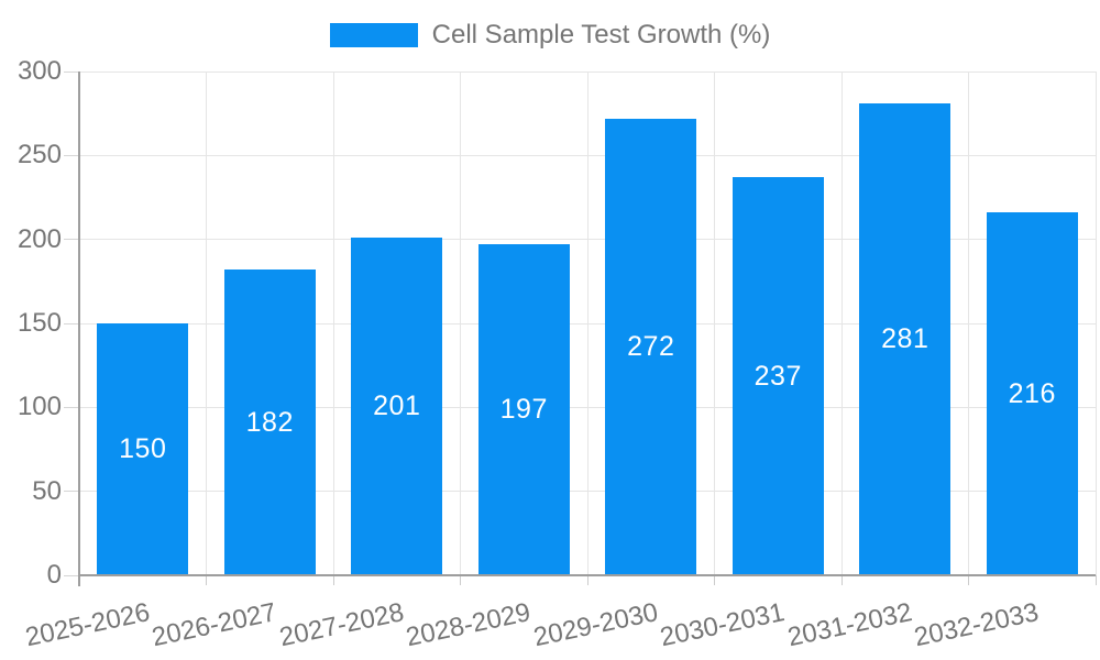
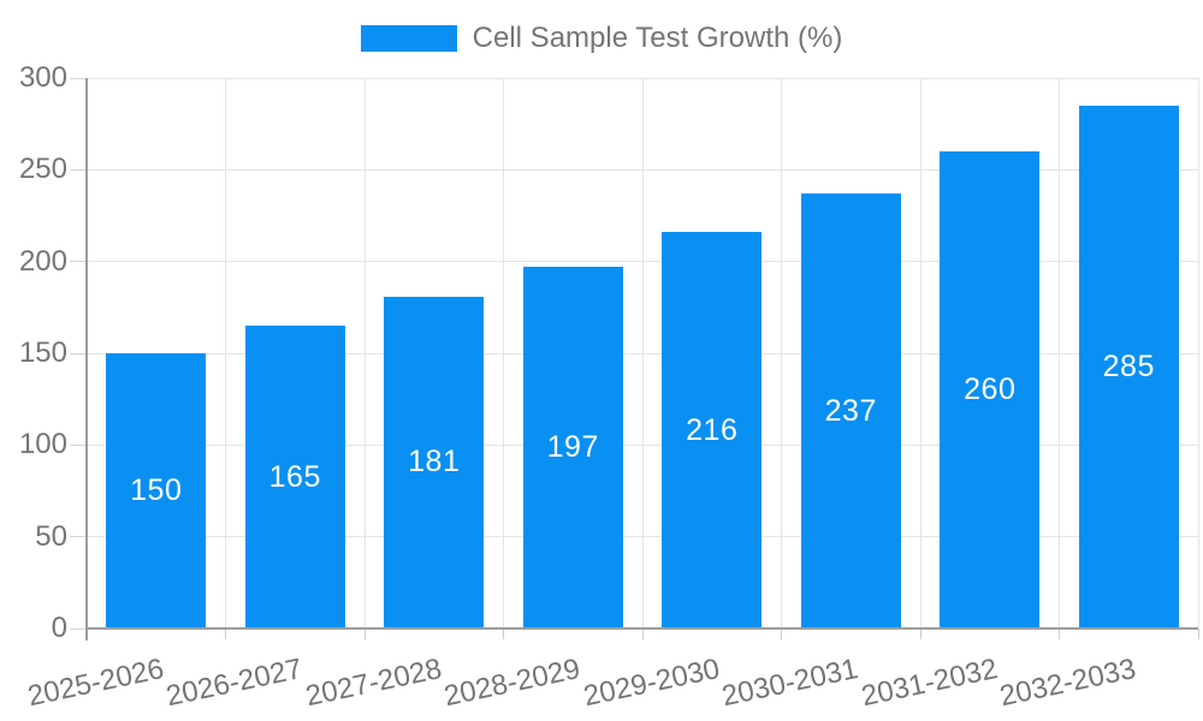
2026-2027: 182 -> 165
2027-2028: 201 -> 181
2029-2030: 272 -> 216
2031-2032: 281 -> 260
2032-2033: 216 -> 285
